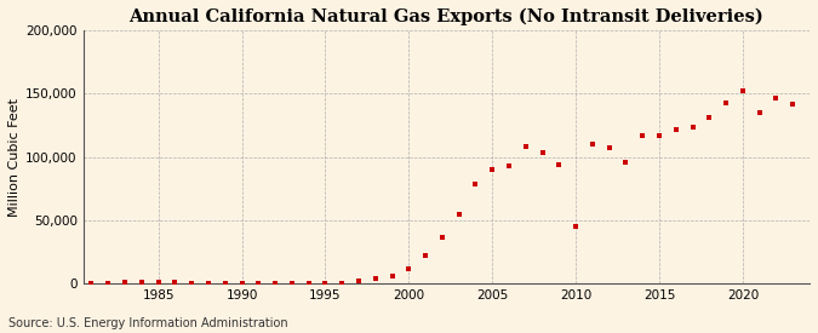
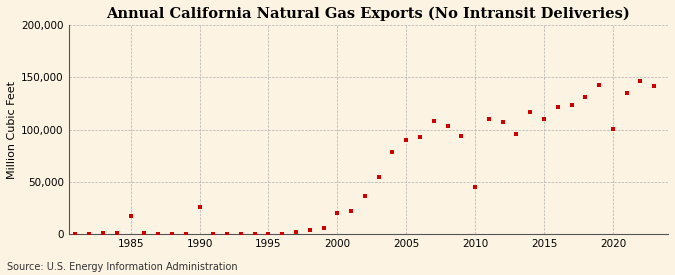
1985: 1,000 -> 17,000
1990: 0 -> 26,000
2000: 11,000 -> 20,000
2015: 117,000 -> 110,000
2020: 152,000 -> 101,000
